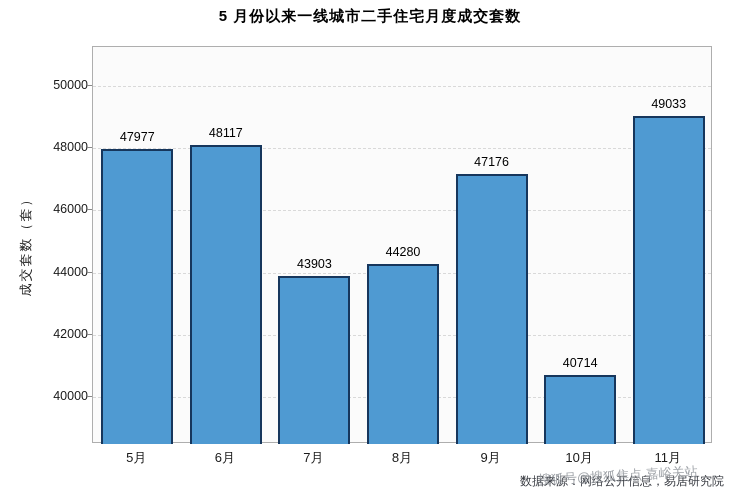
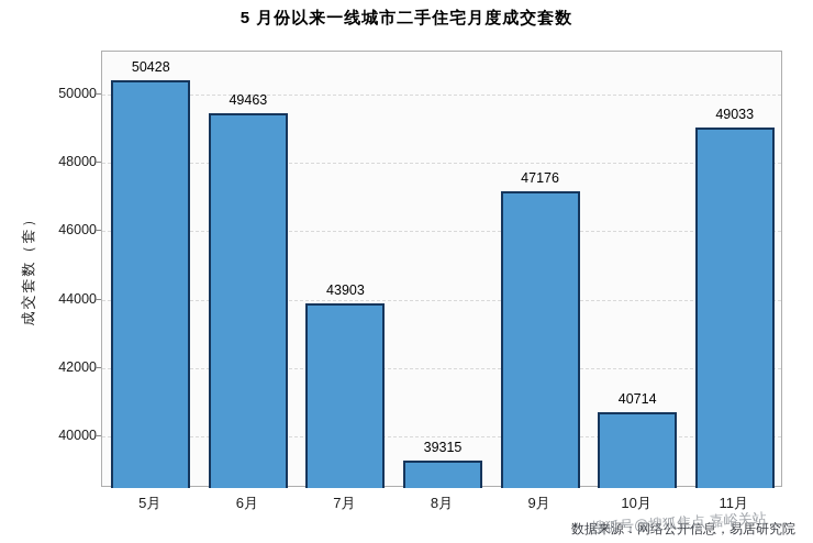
5月: 47977 -> 50428
6月: 48117 -> 49463
8月: 44280 -> 39315
